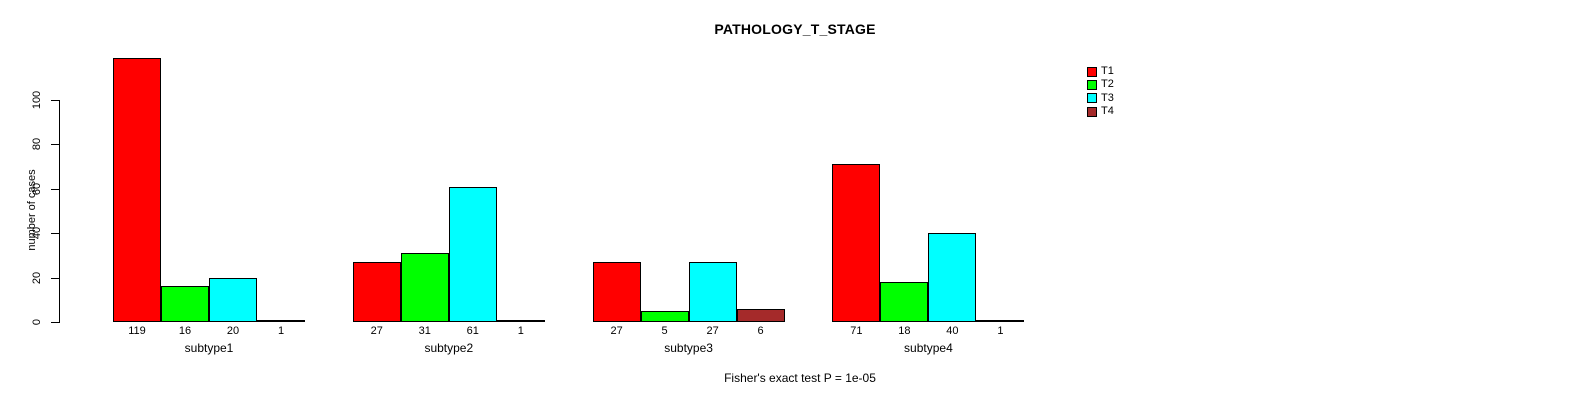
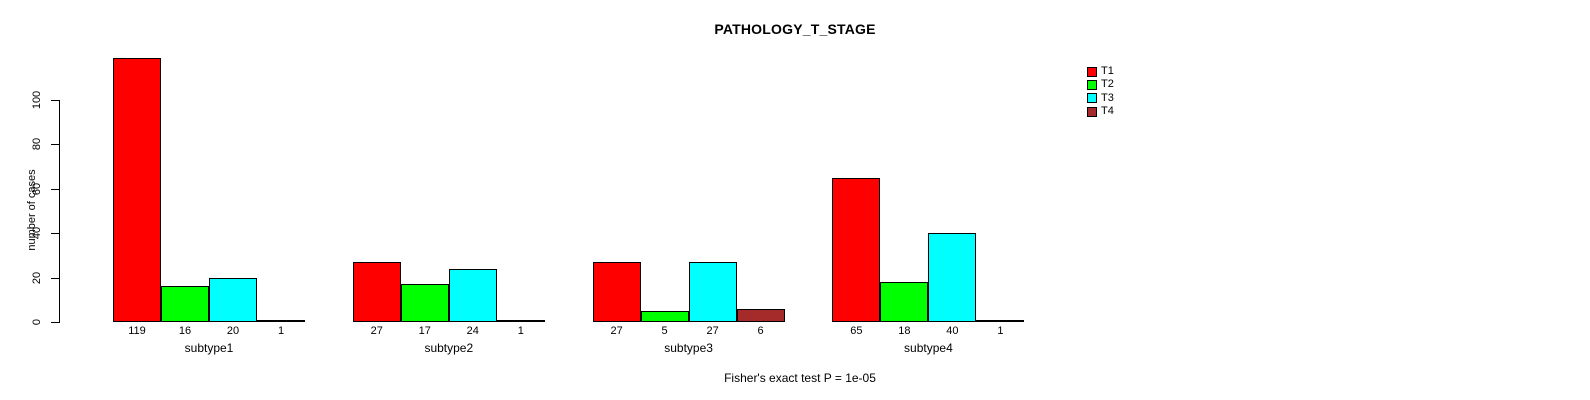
T2/subtype2: 31 -> 17
T3/subtype2: 61 -> 24
T1/subtype4: 71 -> 65
